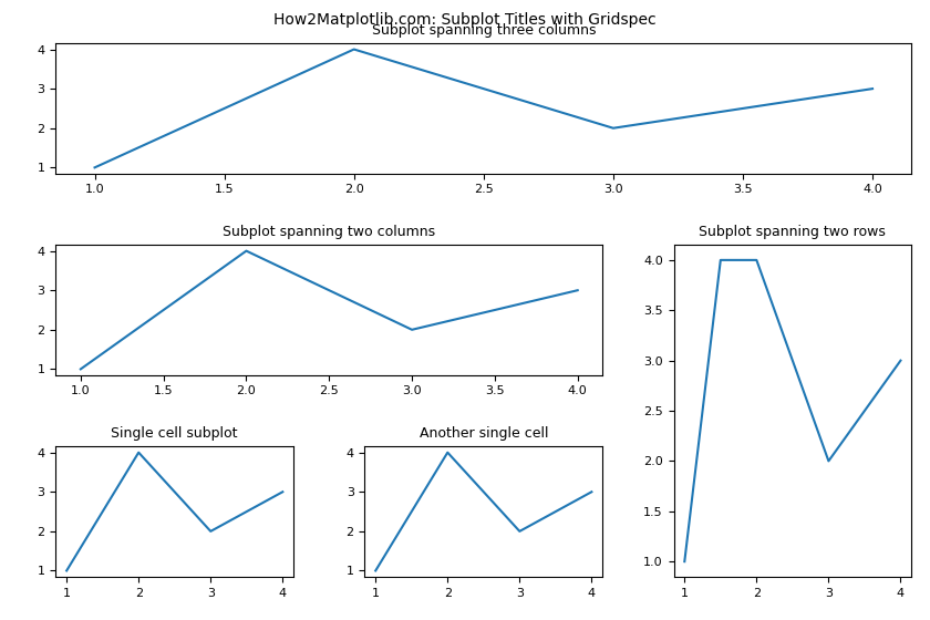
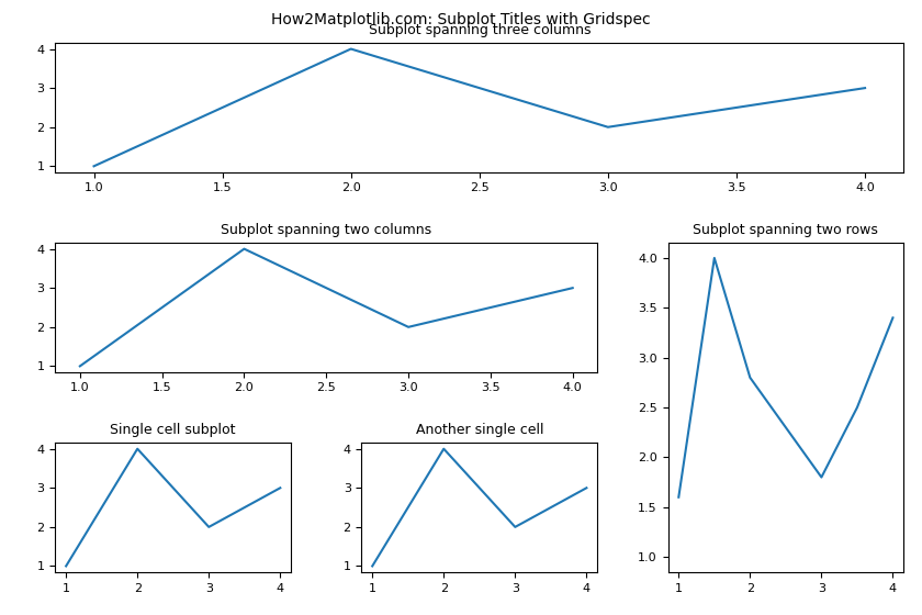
Subplot spanning two rows/1: 1.0 -> 1.6
Subplot spanning two rows/2: 4.0 -> 2.8
Subplot spanning two rows/3: 2.0 -> 1.8
Subplot spanning two rows/4: 3.0 -> 3.4
